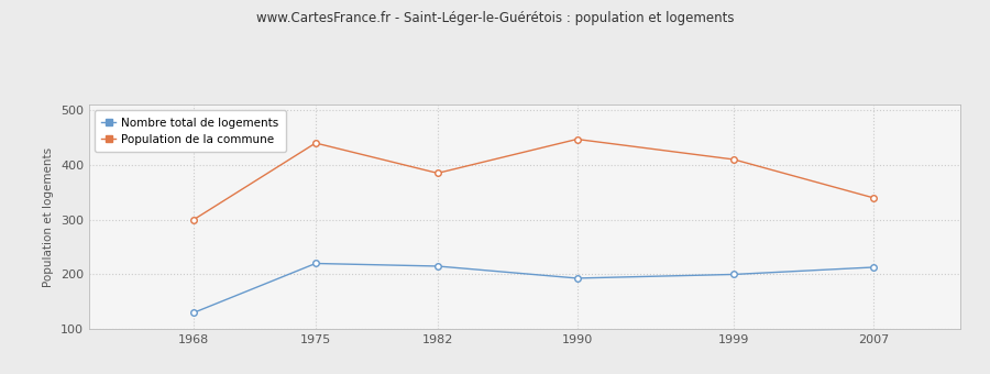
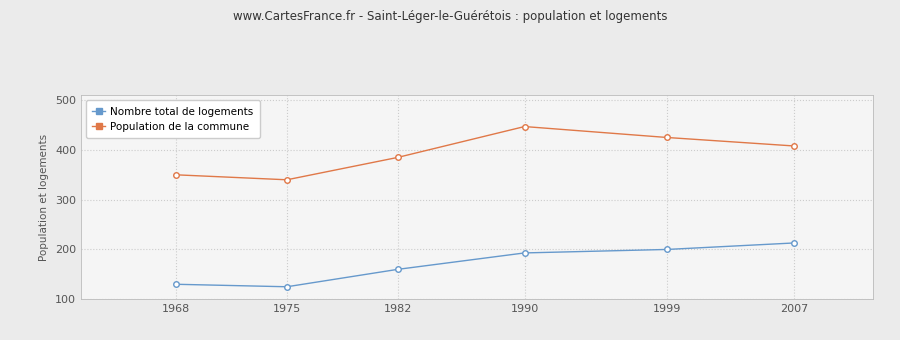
Population de la commune/1968: 300 -> 350
Nombre total de logements/1975: 220 -> 125
Population de la commune/1975: 440 -> 340
Nombre total de logements/1982: 215 -> 160
Population de la commune/1999: 410 -> 425
Population de la commune/2007: 340 -> 408
